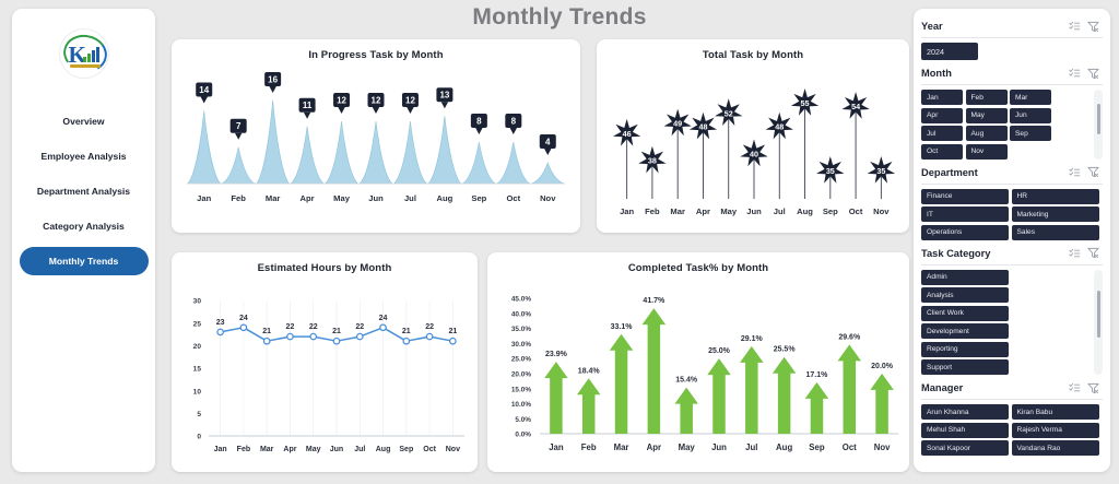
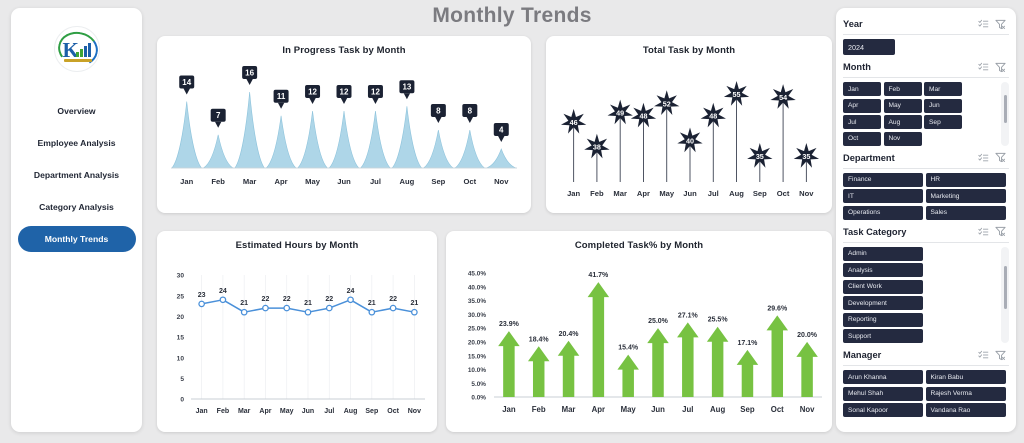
Completed Task% by Month/Mar: 33.1% -> 20.4%
Completed Task% by Month/Jul: 29.1% -> 27.1%
